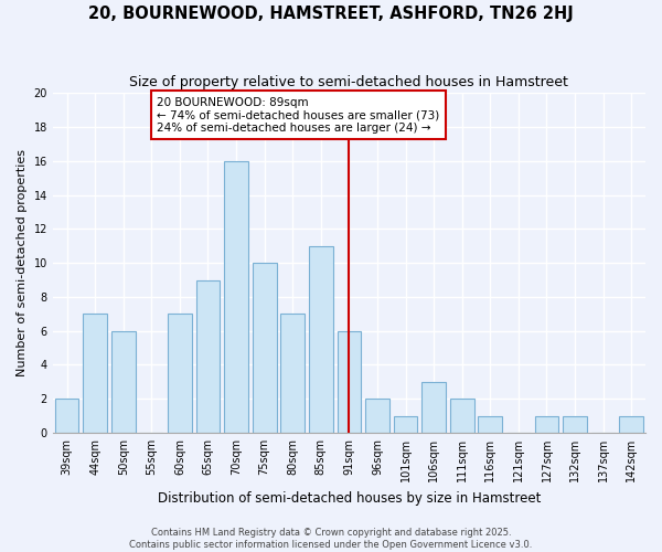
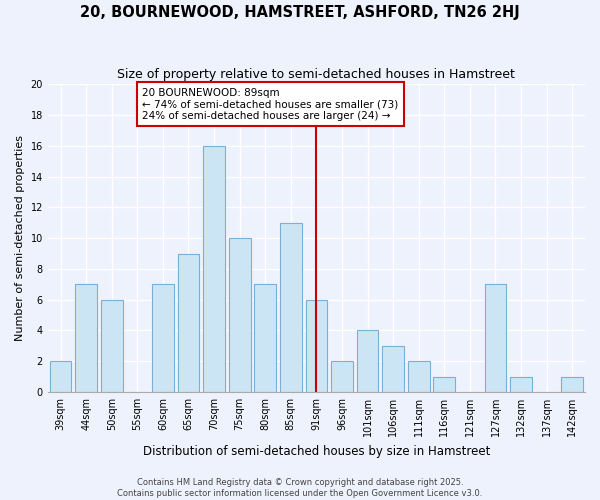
101sqm: 1 -> 4
127sqm: 1 -> 7
